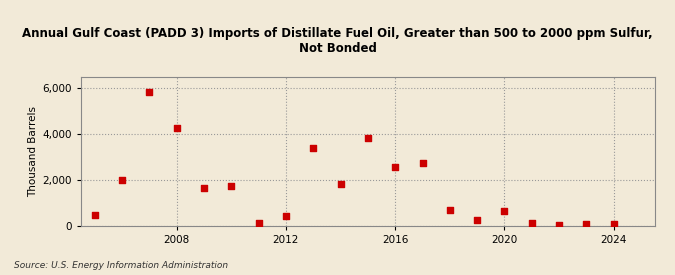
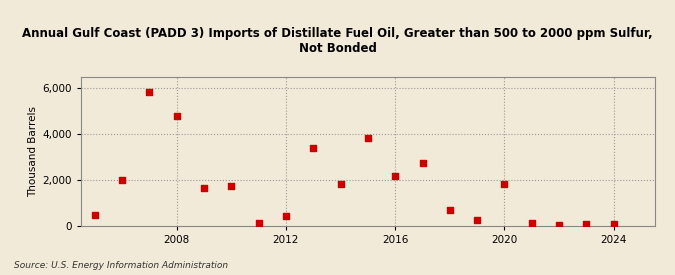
2008: 4,250 -> 4,800
2016: 2,540 -> 2,150
2020: 620 -> 1,800
